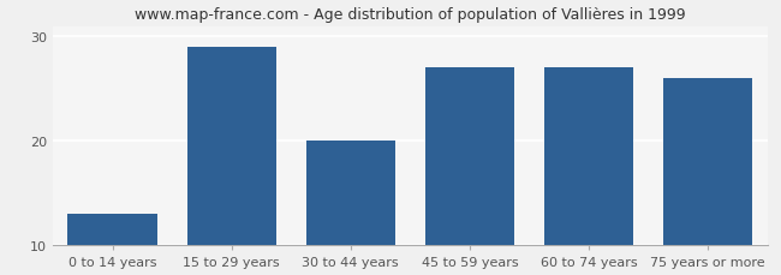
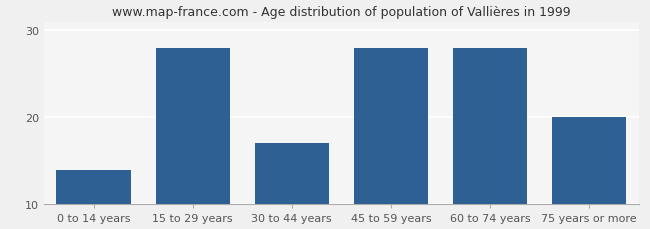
0 to 14 years: 13 -> 14
15 to 29 years: 29 -> 28
30 to 44 years: 20 -> 17
45 to 59 years: 27 -> 28
60 to 74 years: 27 -> 28
75 years or more: 26 -> 20
